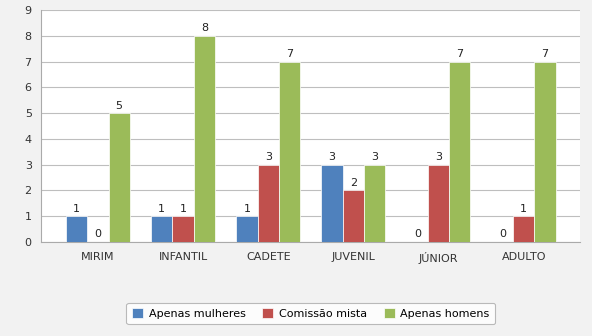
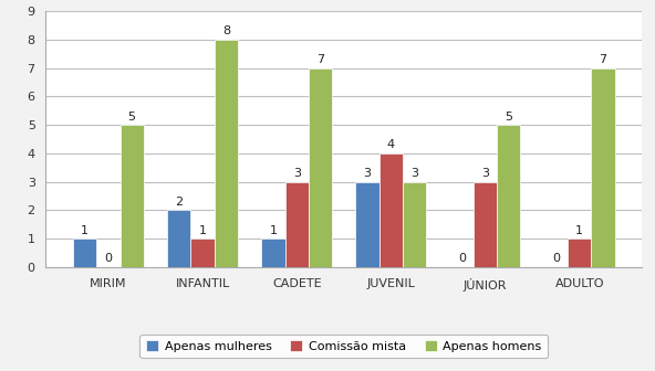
Apenas mulheres/INFANTIL: 1 -> 2
Comissão mista/JUVENIL: 2 -> 4
Apenas homens/JÚNIOR: 7 -> 5
